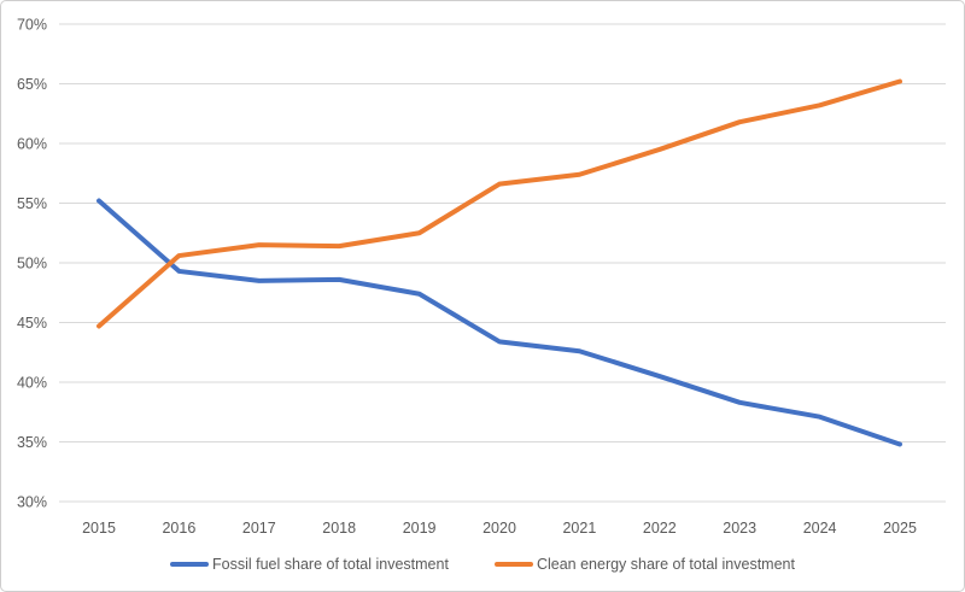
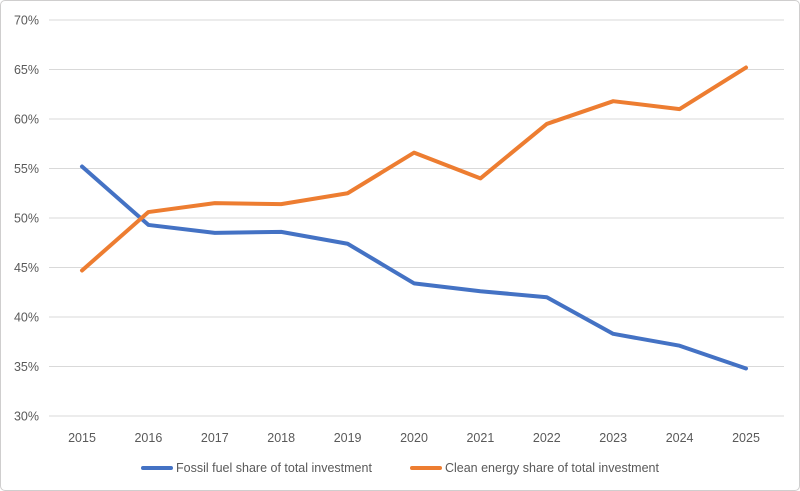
Clean energy share of total investment/2021: 57% -> 54%
Fossil fuel share of total investment/2022: 40% -> 42%
Clean energy share of total investment/2024: 63% -> 61%
